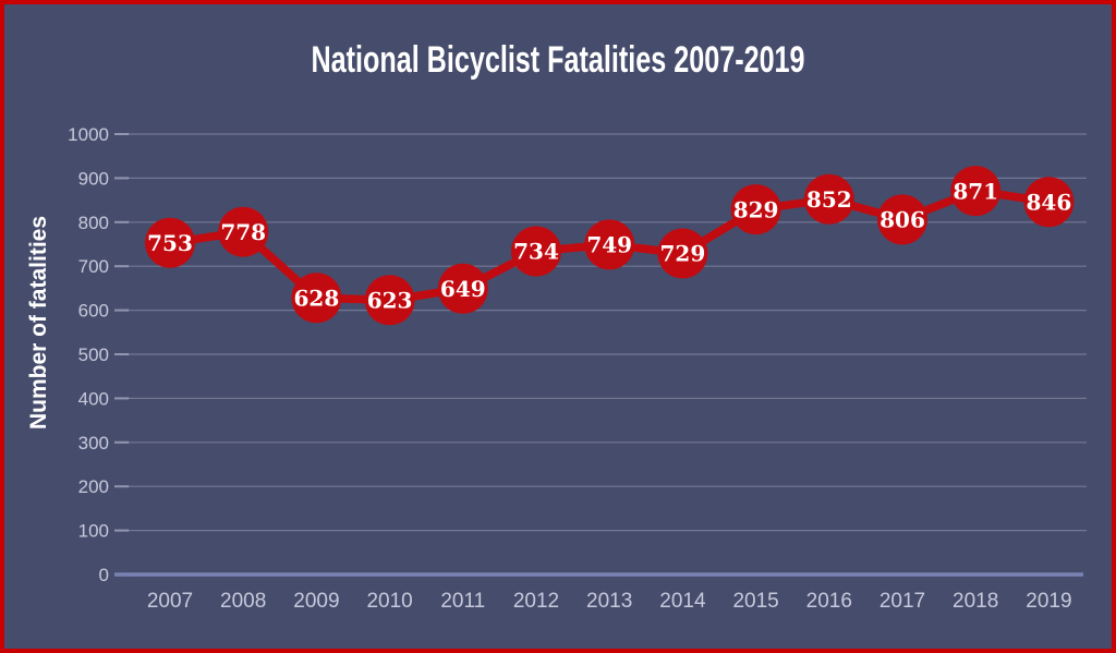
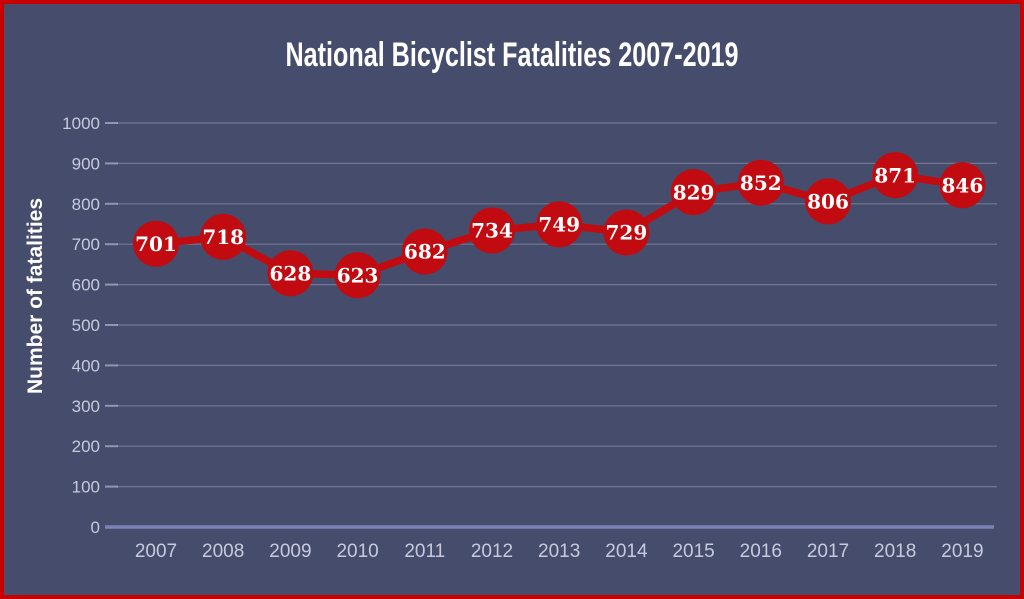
2007: 753 -> 701
2008: 778 -> 718
2011: 649 -> 682
